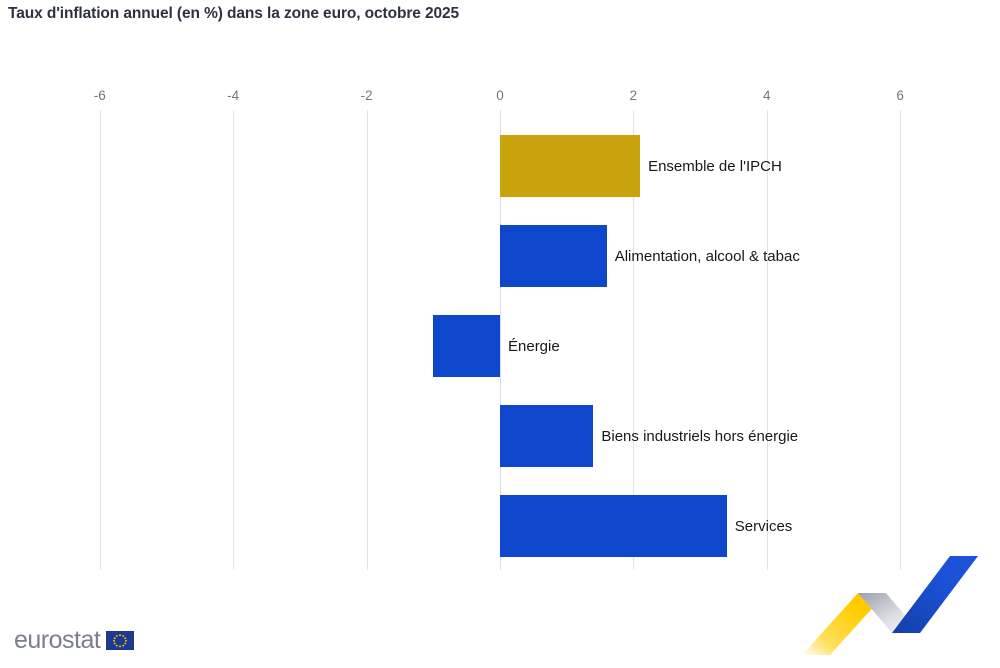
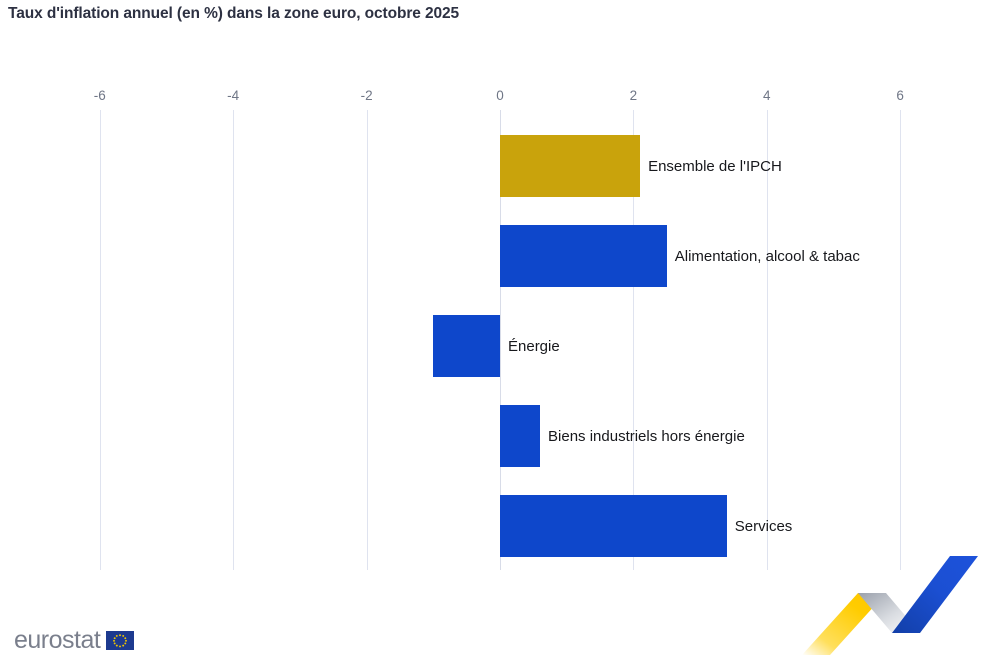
Alimentation, alcool & tabac: 1.6 -> 2.5
Biens industriels hors énergie: 1.4 -> 0.6
